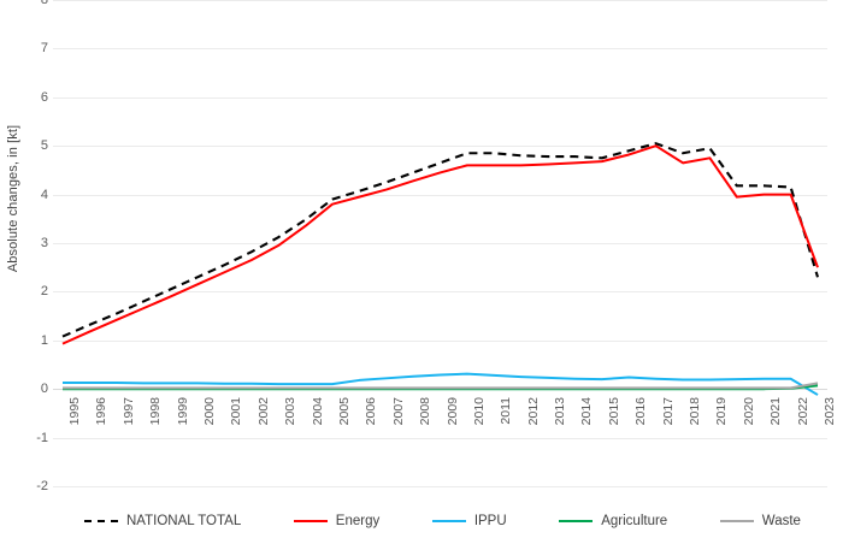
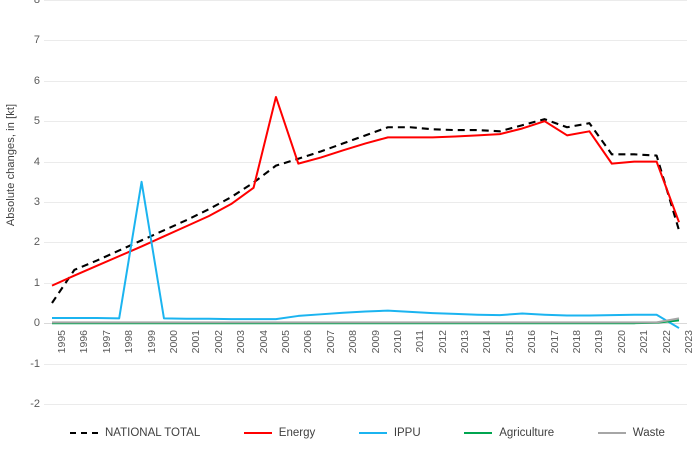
NATIONAL TOTAL/1995: 1.1 -> 0.5
IPPU/1999: 0.1 -> 3.5
Energy/2005: 3.8 -> 5.6
